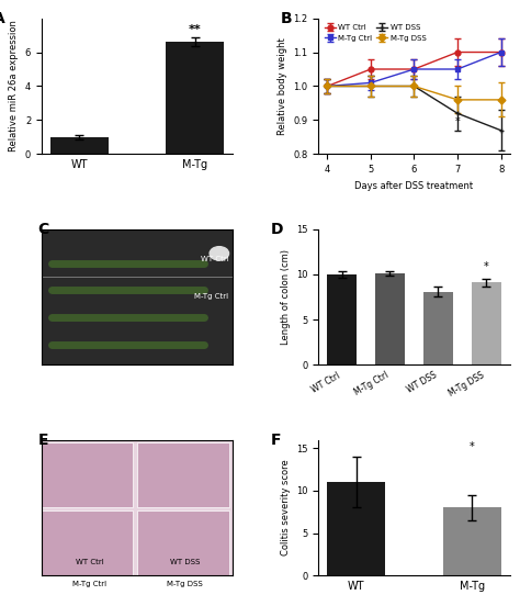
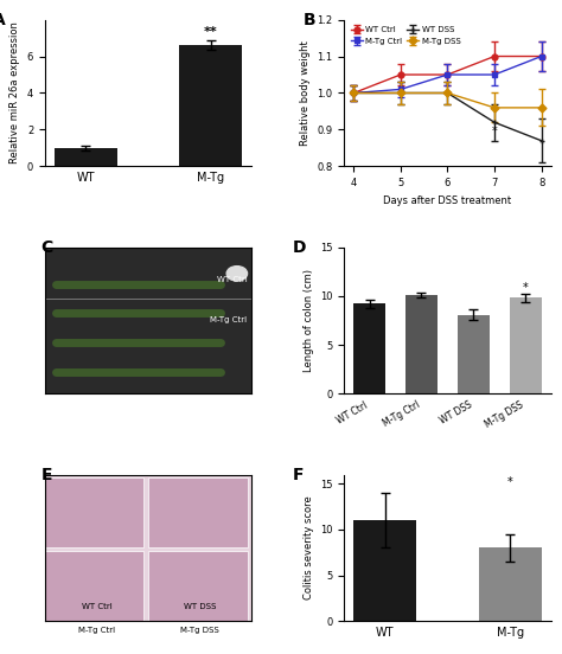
WT Ctrl: 10.0 -> 9.2
M-Tg DSS: 9.1 -> 9.8
